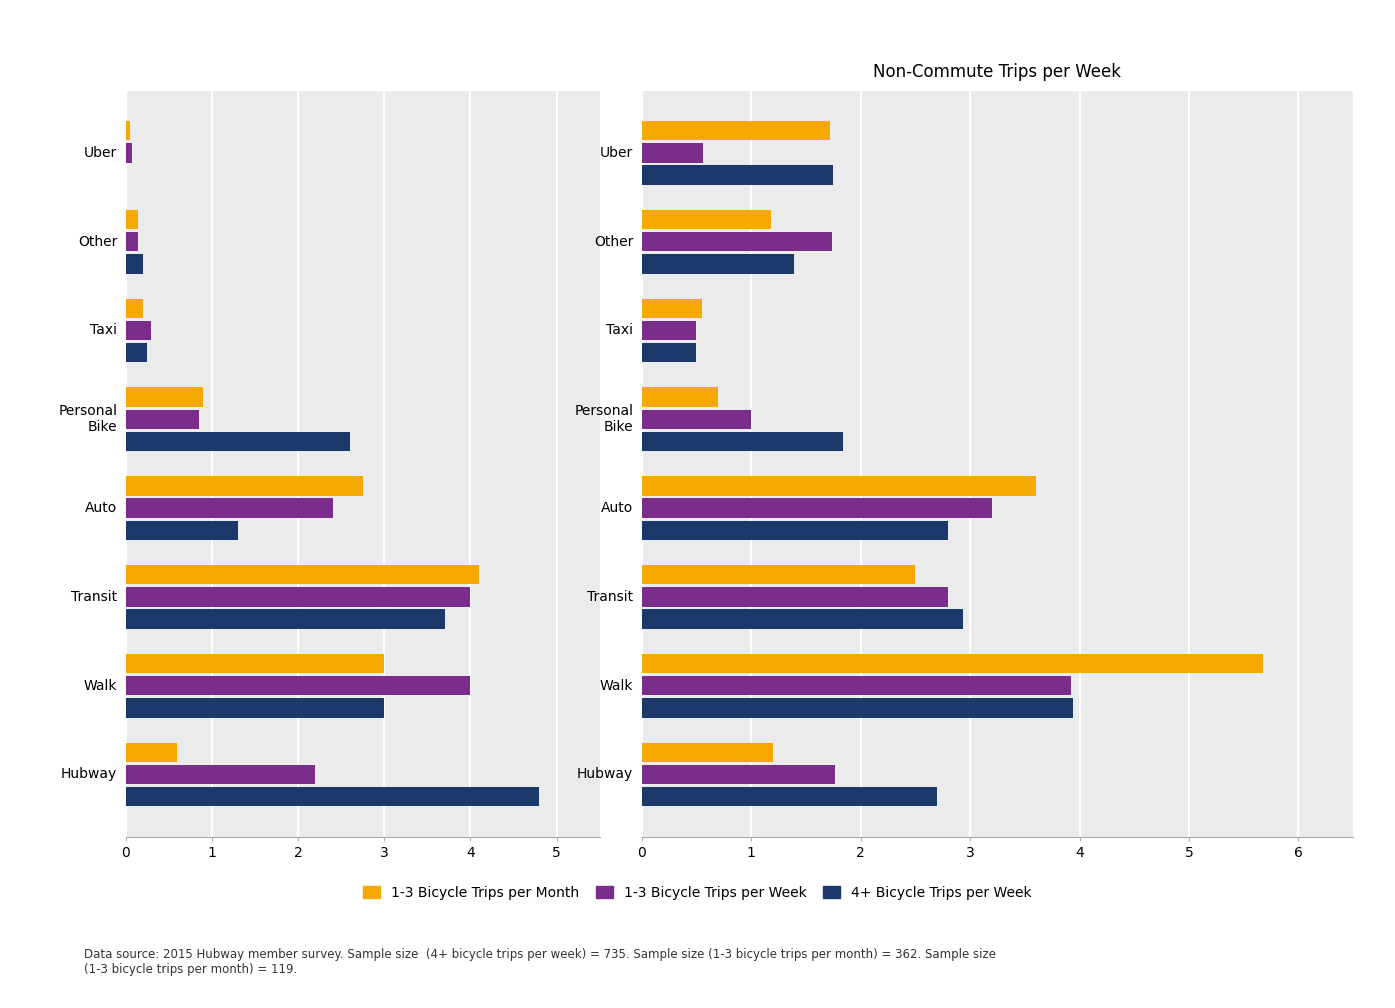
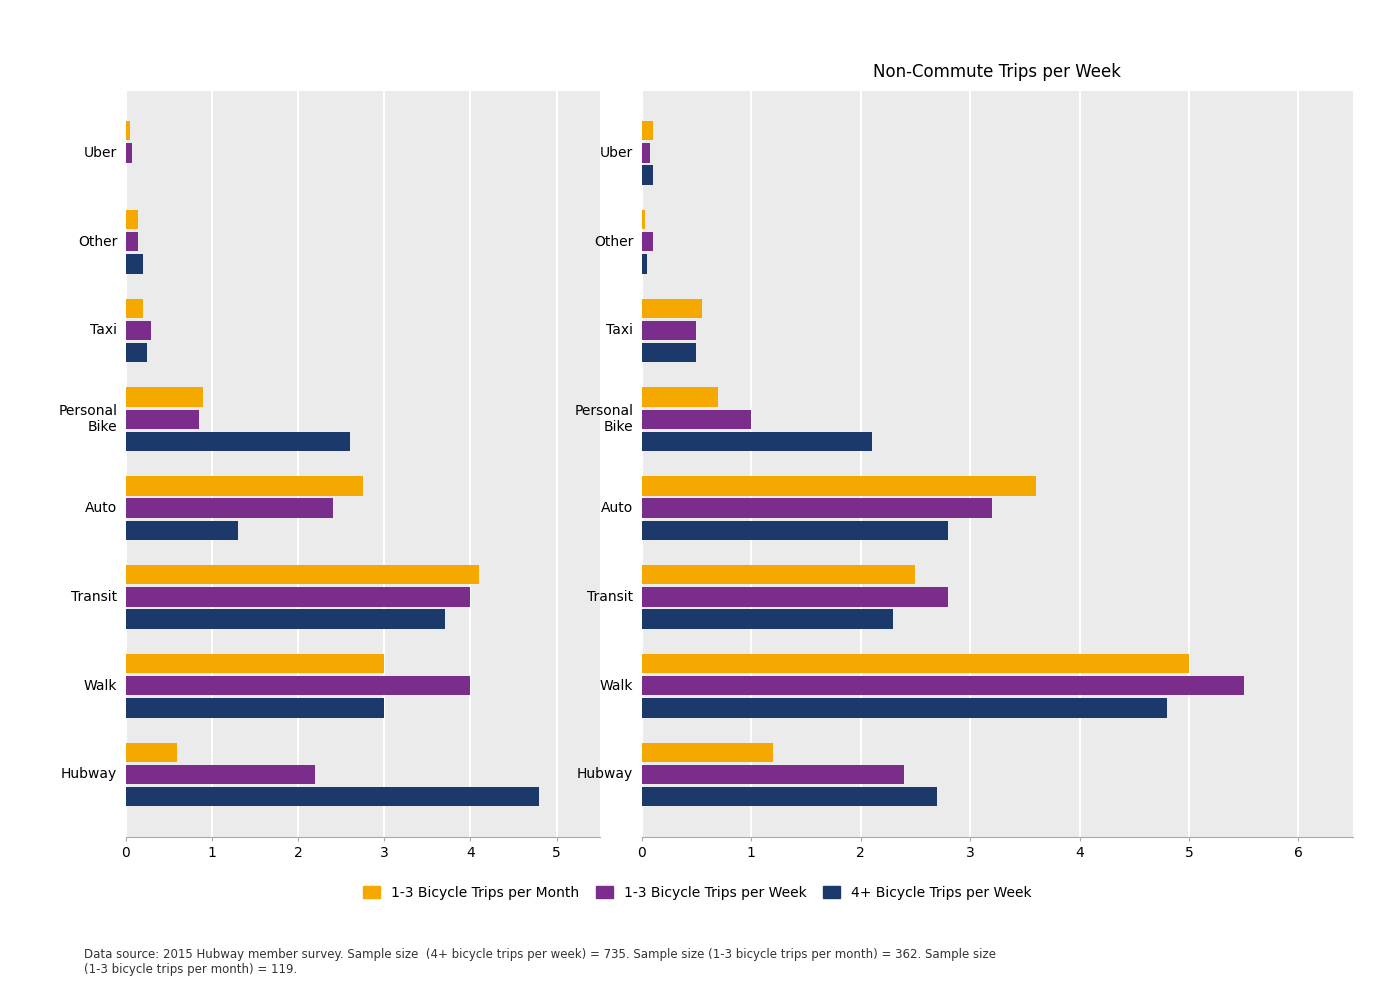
Non-Commute Trips per Week/1-3 Bicycle Trips per Month/Uber: 1.72 -> 0.10
Non-Commute Trips per Week/1-3 Bicycle Trips per Week/Uber: 0.56 -> 0.08
Non-Commute Trips per Week/4+ Bicycle Trips per Week/Uber: 1.75 -> 0.10
Non-Commute Trips per Week/1-3 Bicycle Trips per Month/Other: 1.18 -> 0.03
Non-Commute Trips per Week/1-3 Bicycle Trips per Week/Other: 1.74 -> 0.10
Non-Commute Trips per Week/4+ Bicycle Trips per Week/Other: 1.39 -> 0.05
Non-Commute Trips per Week/4+ Bicycle Trips per Week/Personal Bike: 1.84 -> 2.10
Non-Commute Trips per Week/4+ Bicycle Trips per Week/Transit: 2.94 -> 2.30
Non-Commute Trips per Week/1-3 Bicycle Trips per Month/Walk: 5.68 -> 5.00
Non-Commute Trips per Week/1-3 Bicycle Trips per Week/Walk: 3.92 -> 5.50
Non-Commute Trips per Week/4+ Bicycle Trips per Week/Walk: 3.94 -> 4.80
Non-Commute Trips per Week/1-3 Bicycle Trips per Week/Hubway: 1.77 -> 2.40
